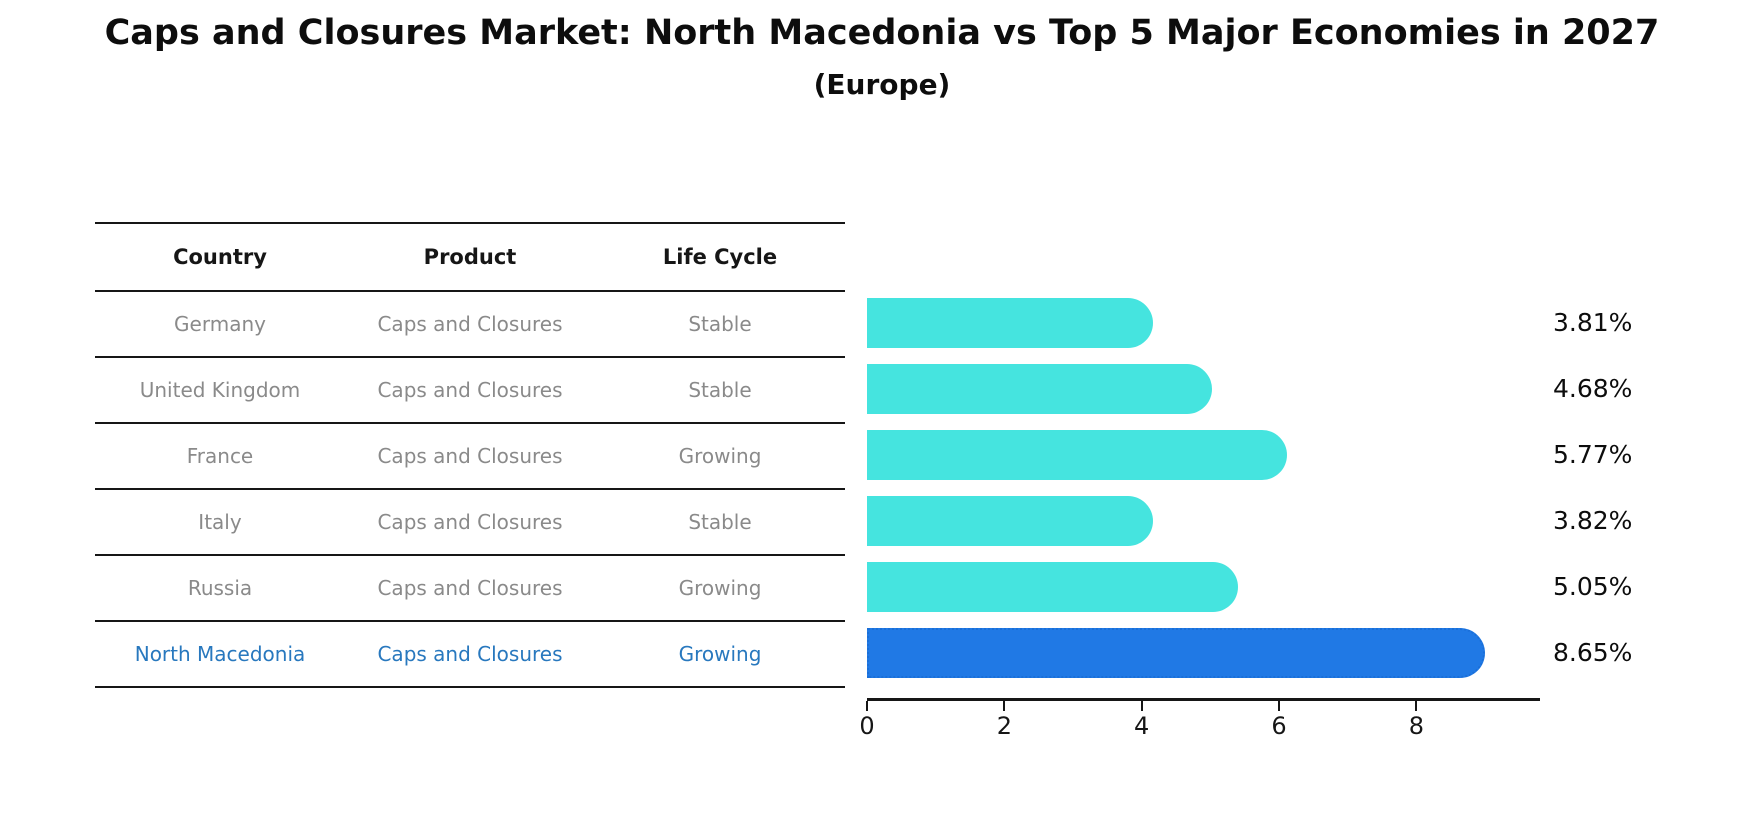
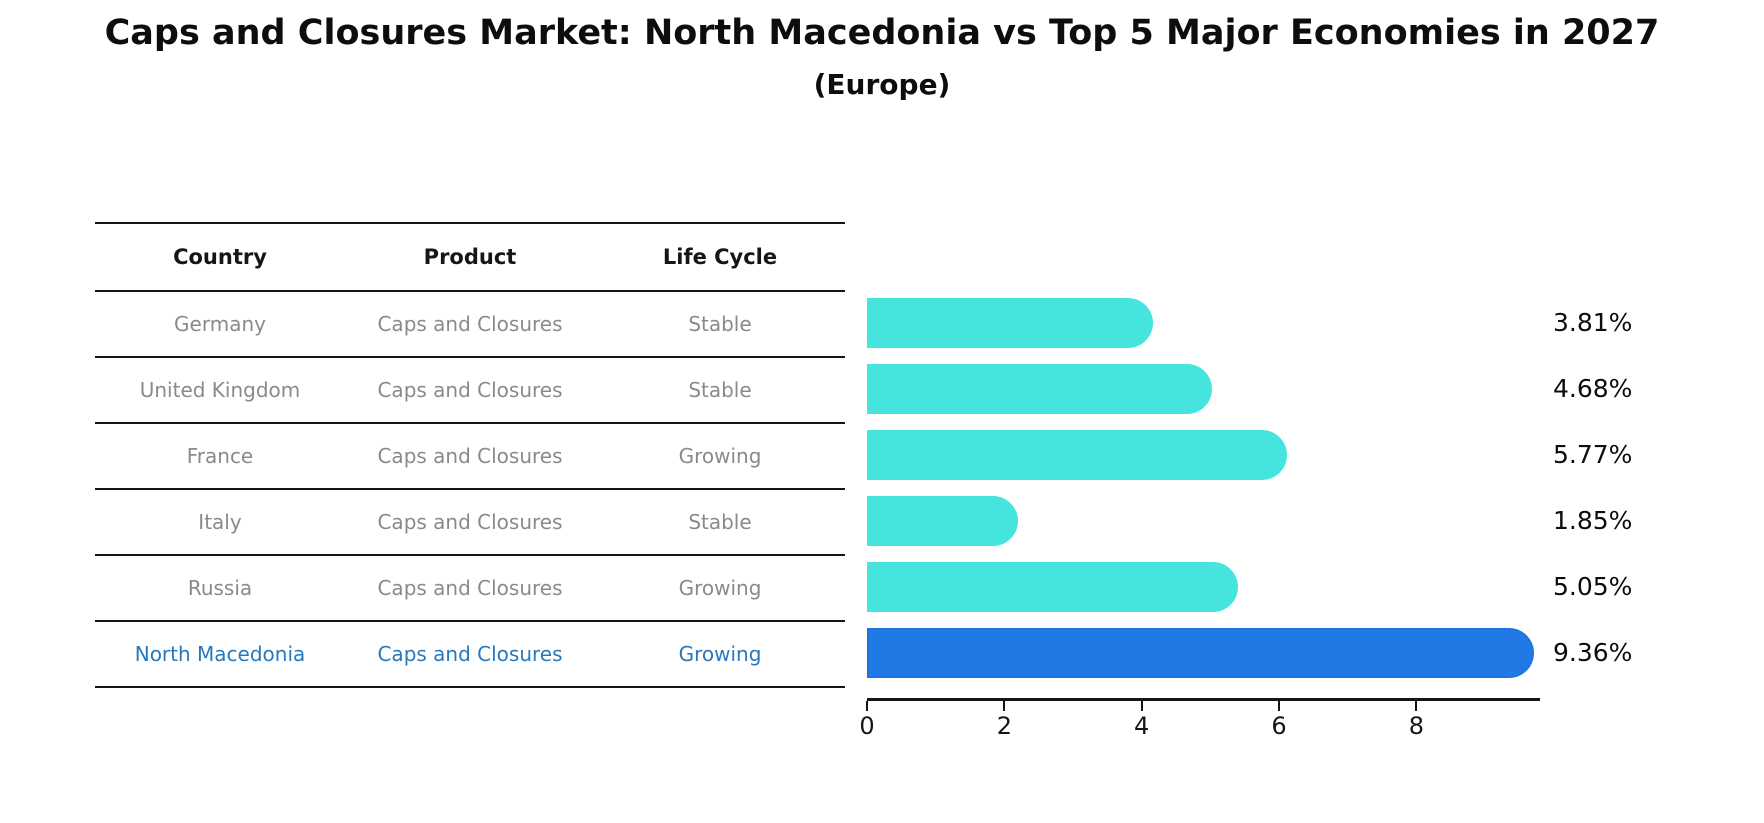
Italy: 3.82% -> 1.85%
North Macedonia: 8.65% -> 9.36%
